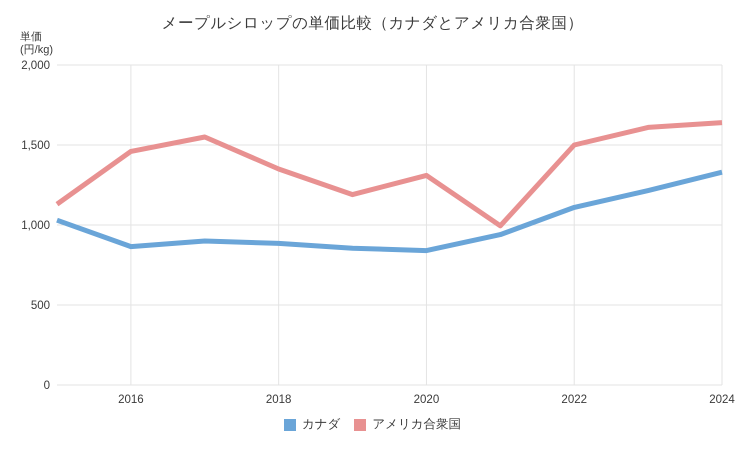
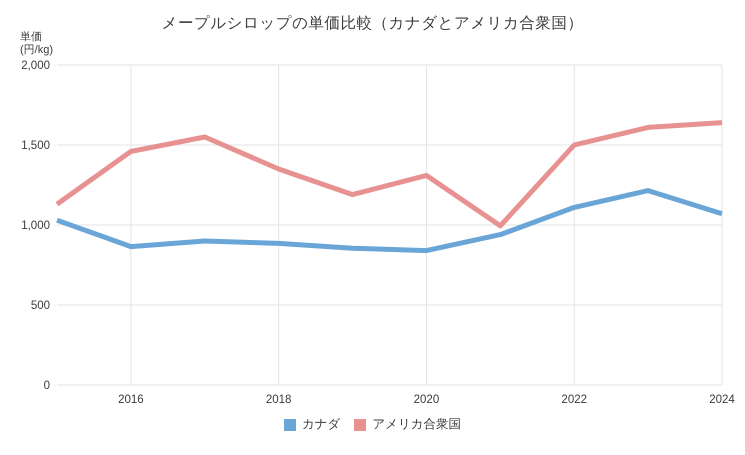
カナダ/2024: 1330 -> 1070
